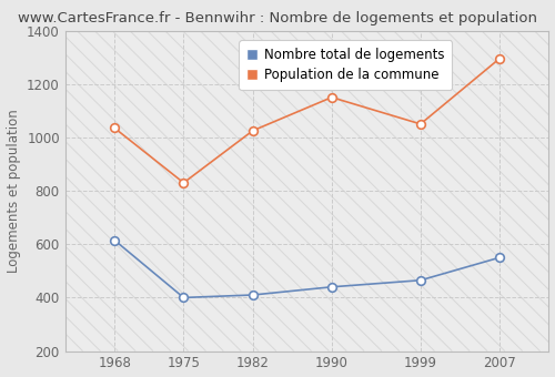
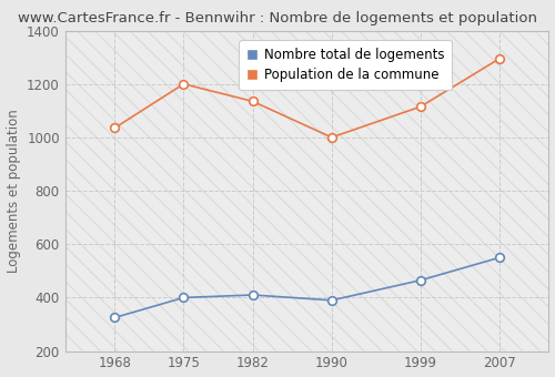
Nombre total de logements/1968: 615 -> 325
Population de la commune/1975: 830 -> 1200
Population de la commune/1982: 1025 -> 1135
Nombre total de logements/1990: 440 -> 390
Population de la commune/1990: 1150 -> 1000
Population de la commune/1999: 1050 -> 1115
